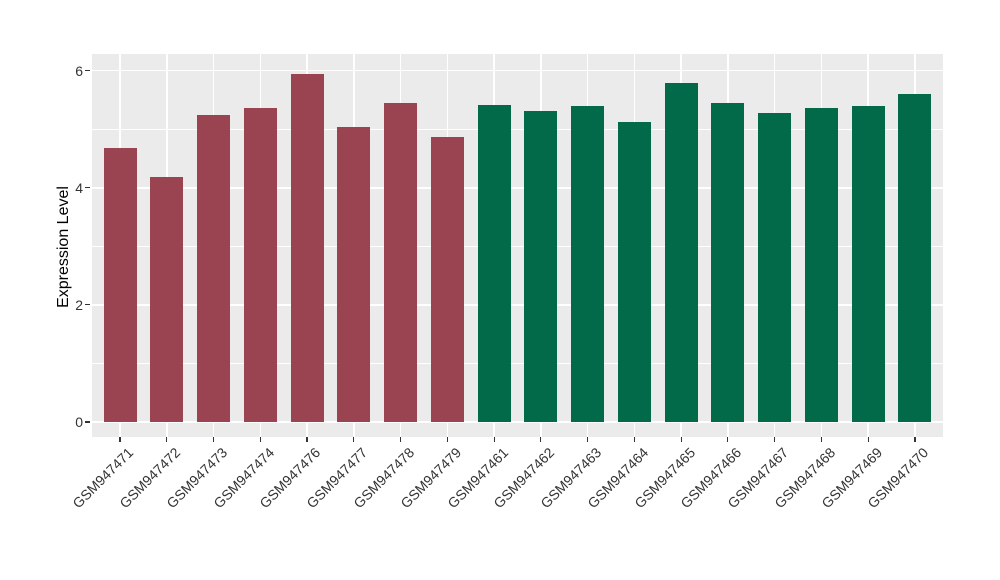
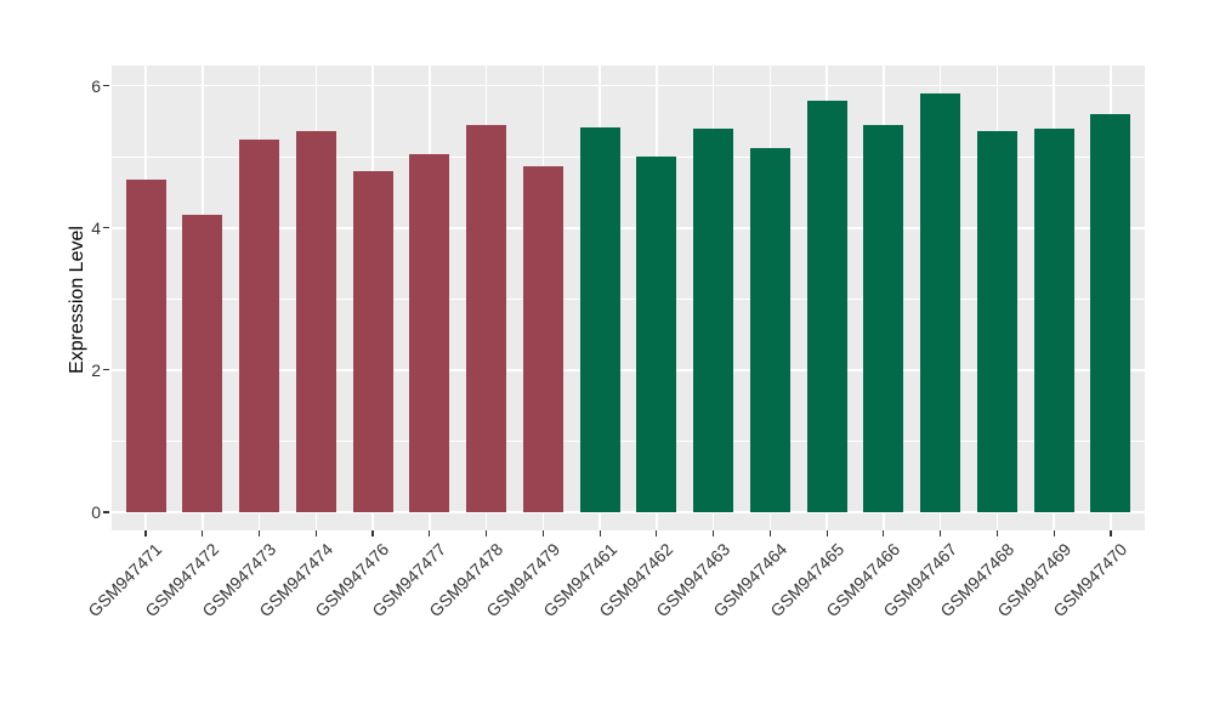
GSM947476: 5.9 -> 4.8
GSM947462: 5.3 -> 5.0
GSM947467: 5.3 -> 5.9
